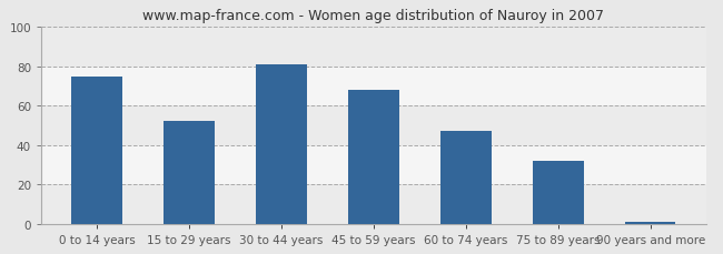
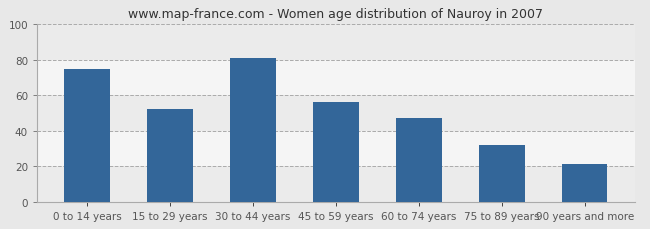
45 to 59 years: 68 -> 56
90 years and more: 1 -> 21
